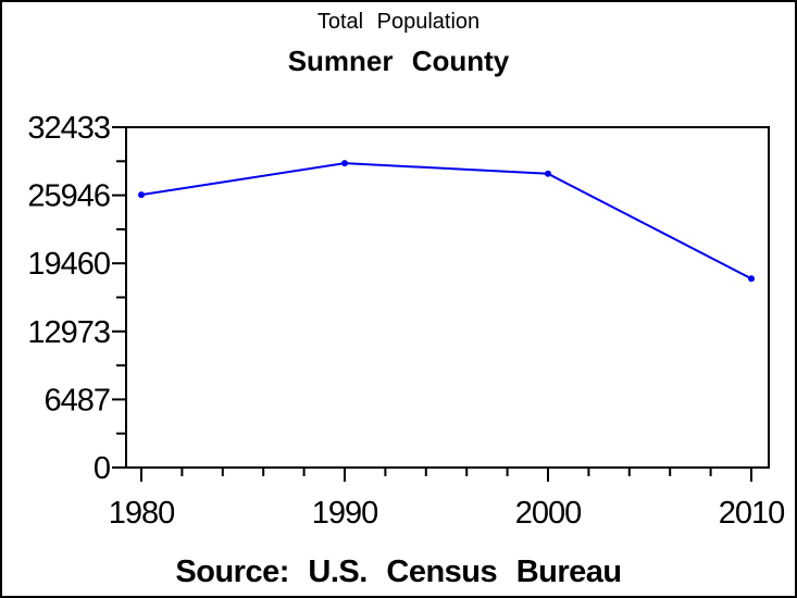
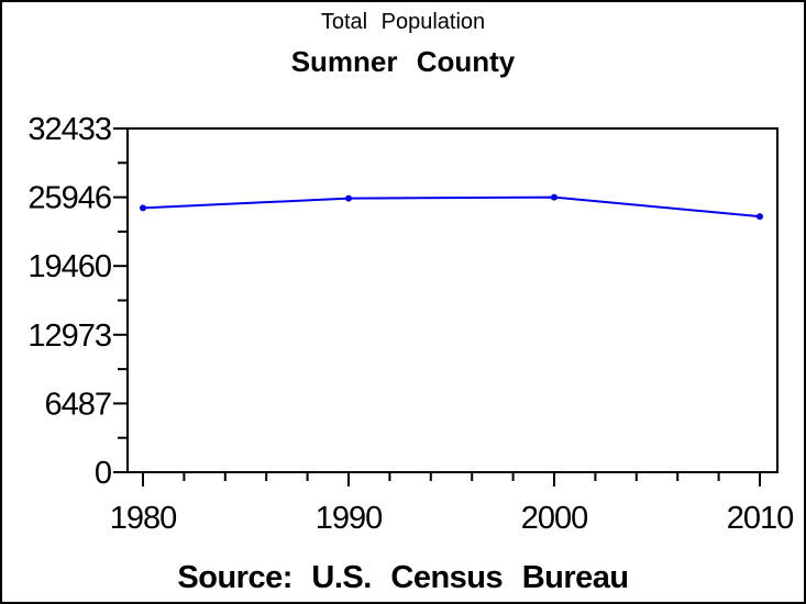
1980: 26000 -> 25000
1990: 29000 -> 26000
2000: 28000 -> 26000
2010: 18000 -> 24000
